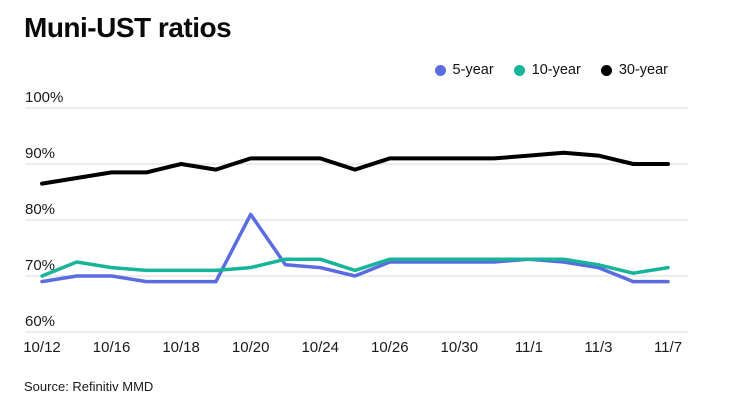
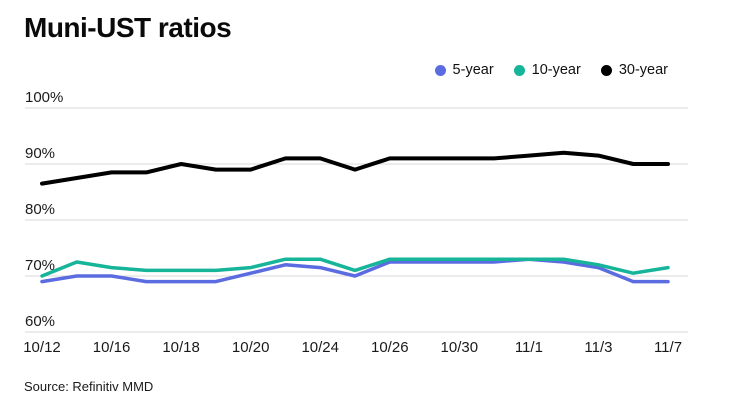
5-year/10/20: 81% -> 70%
30-year/10/20: 91% -> 89%
